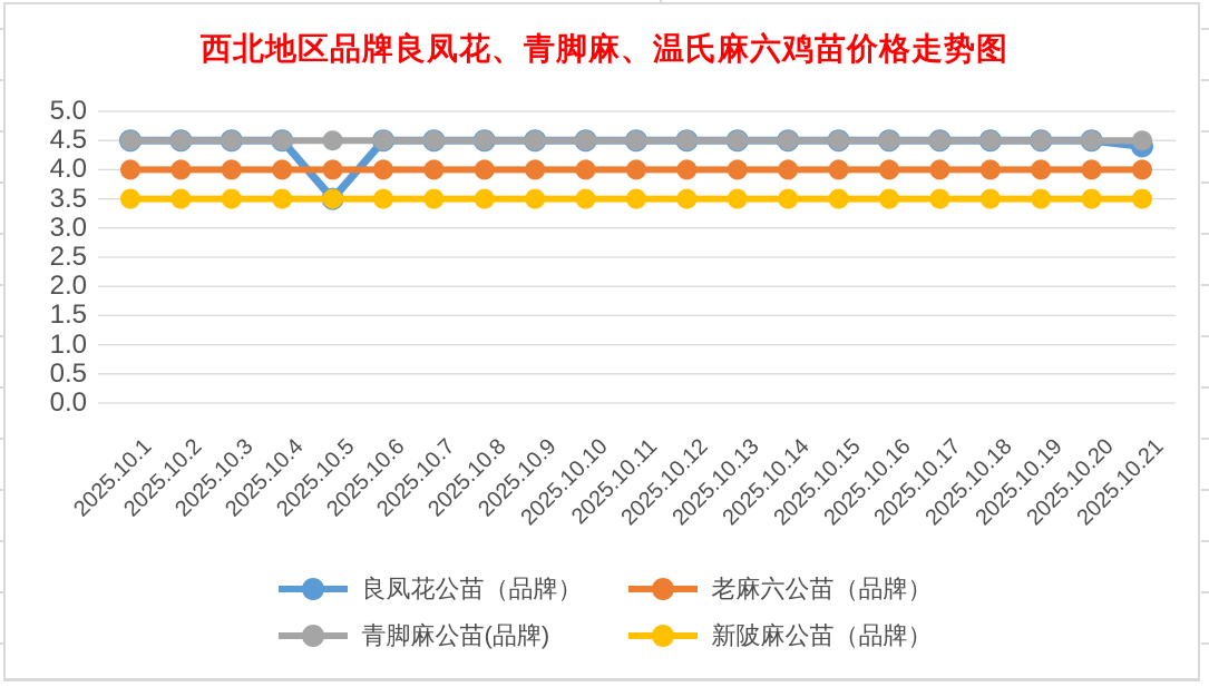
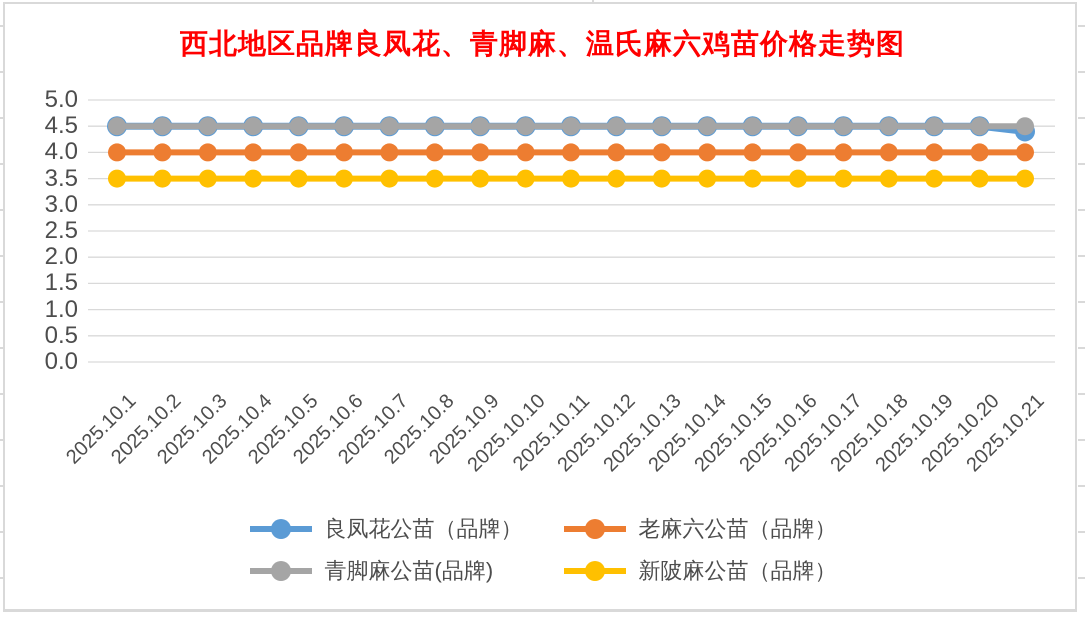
良凤花公苗（品牌）/2025.10.5: 3.5 -> 4.5
